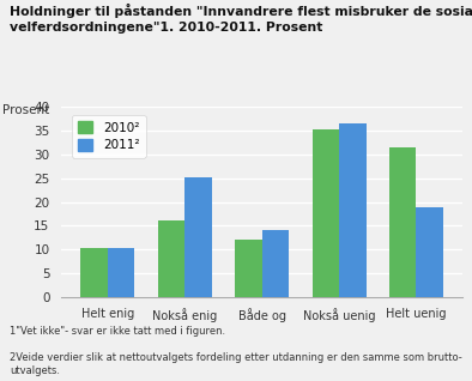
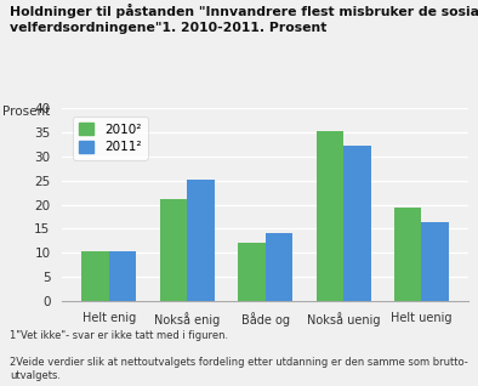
2010²/Nokså enig: 16.0 -> 21.2
2011²/Nokså uenig: 36.5 -> 32.2
2010²/Helt uenig: 31.5 -> 19.3
2011²/Helt uenig: 19.0 -> 16.3
